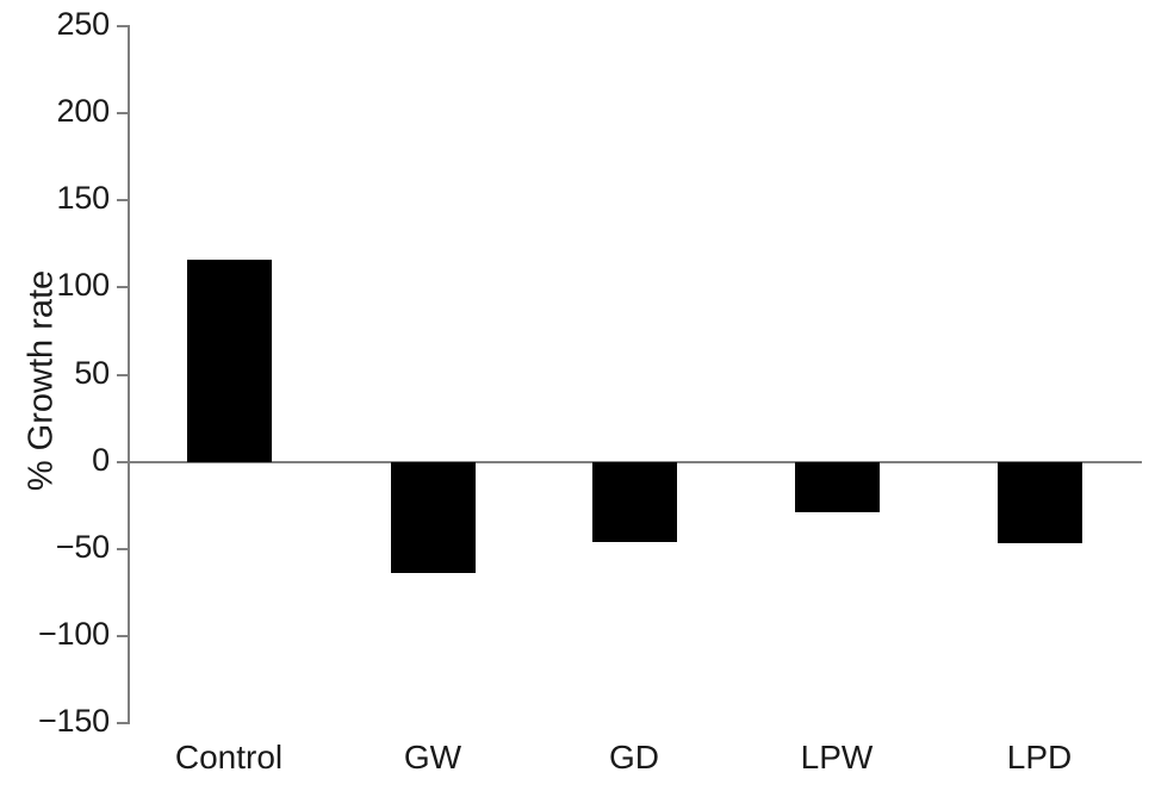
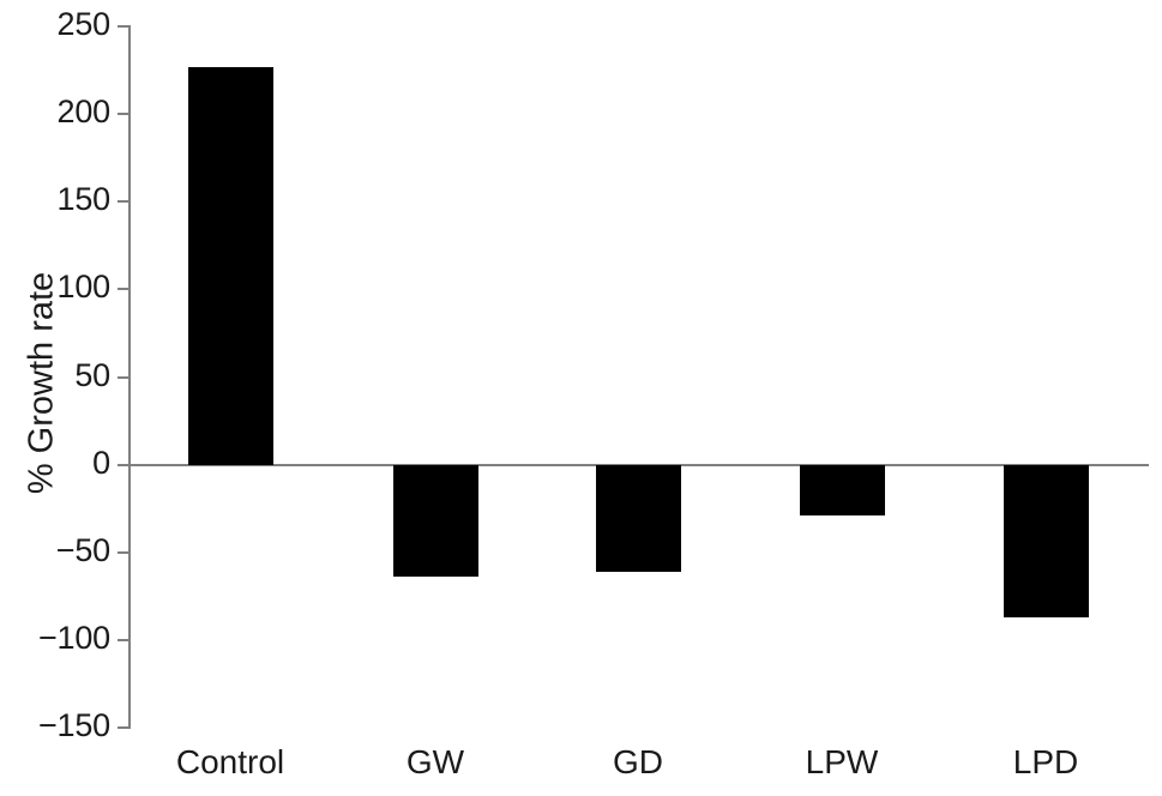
Control: 116 -> 227
GD: -46 -> -61
LPD: -47 -> -87
